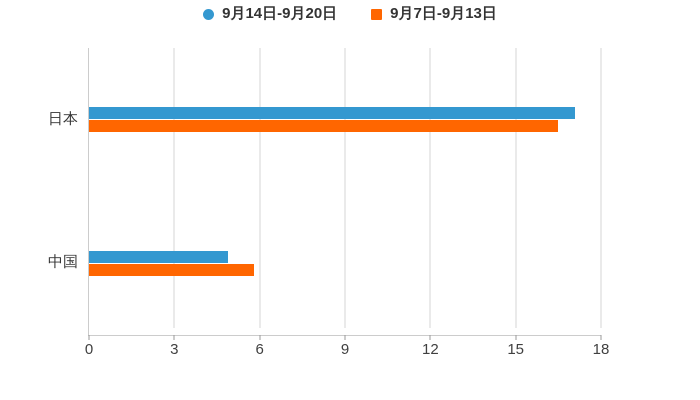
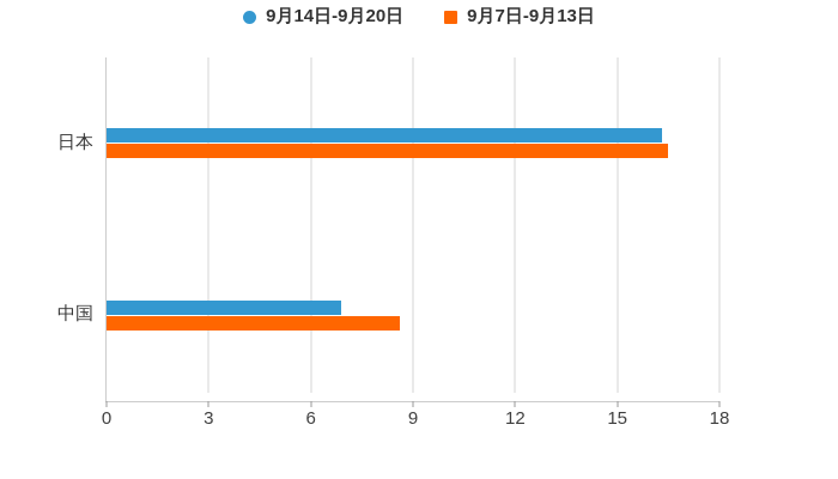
9月14日-9月20日/日本: 17.1 -> 16.3
9月14日-9月20日/中国: 4.9 -> 6.9
9月7日-9月13日/中国: 5.8 -> 8.6
